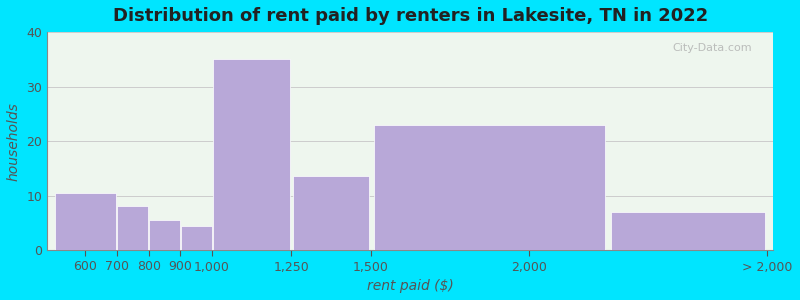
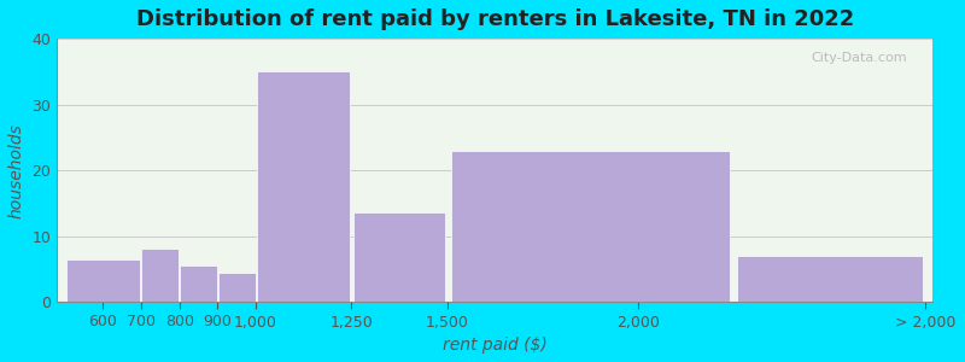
600: 10.5 -> 6.4
